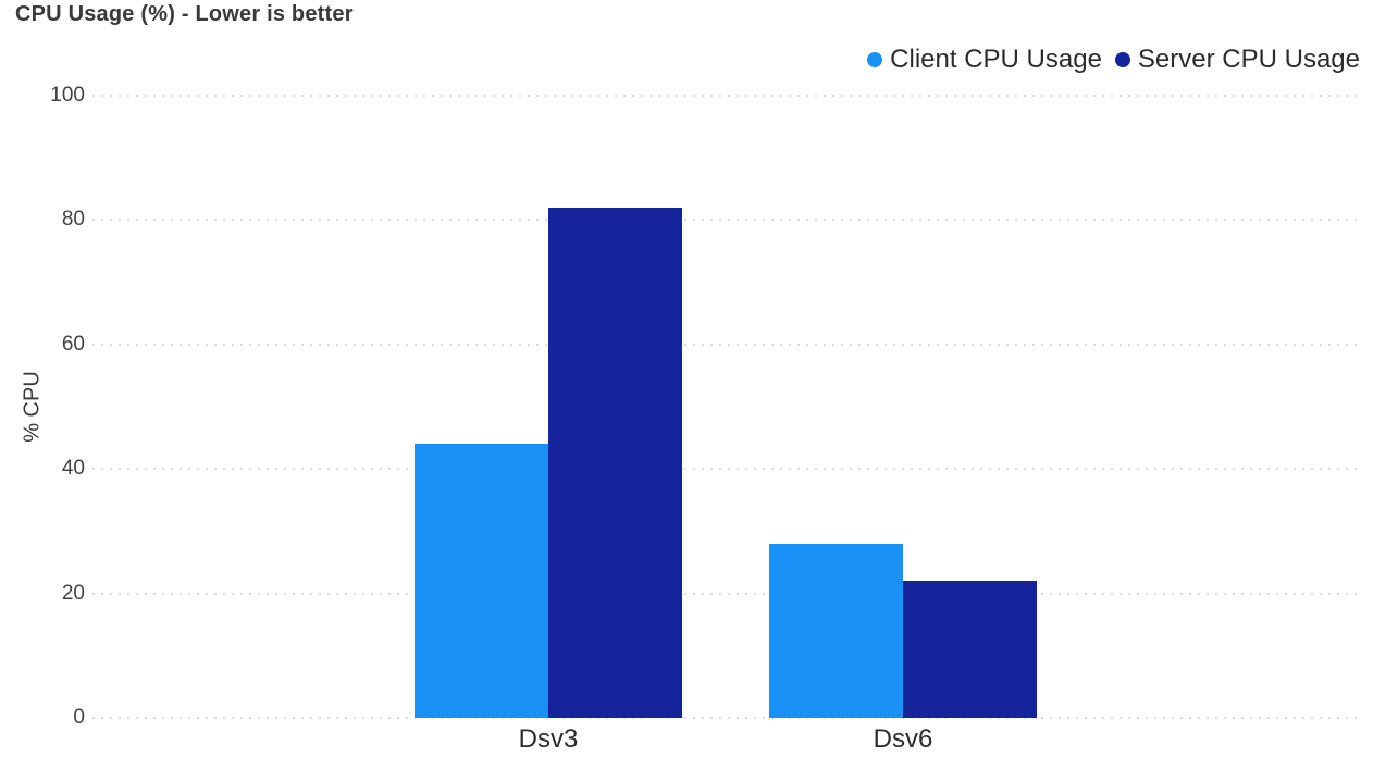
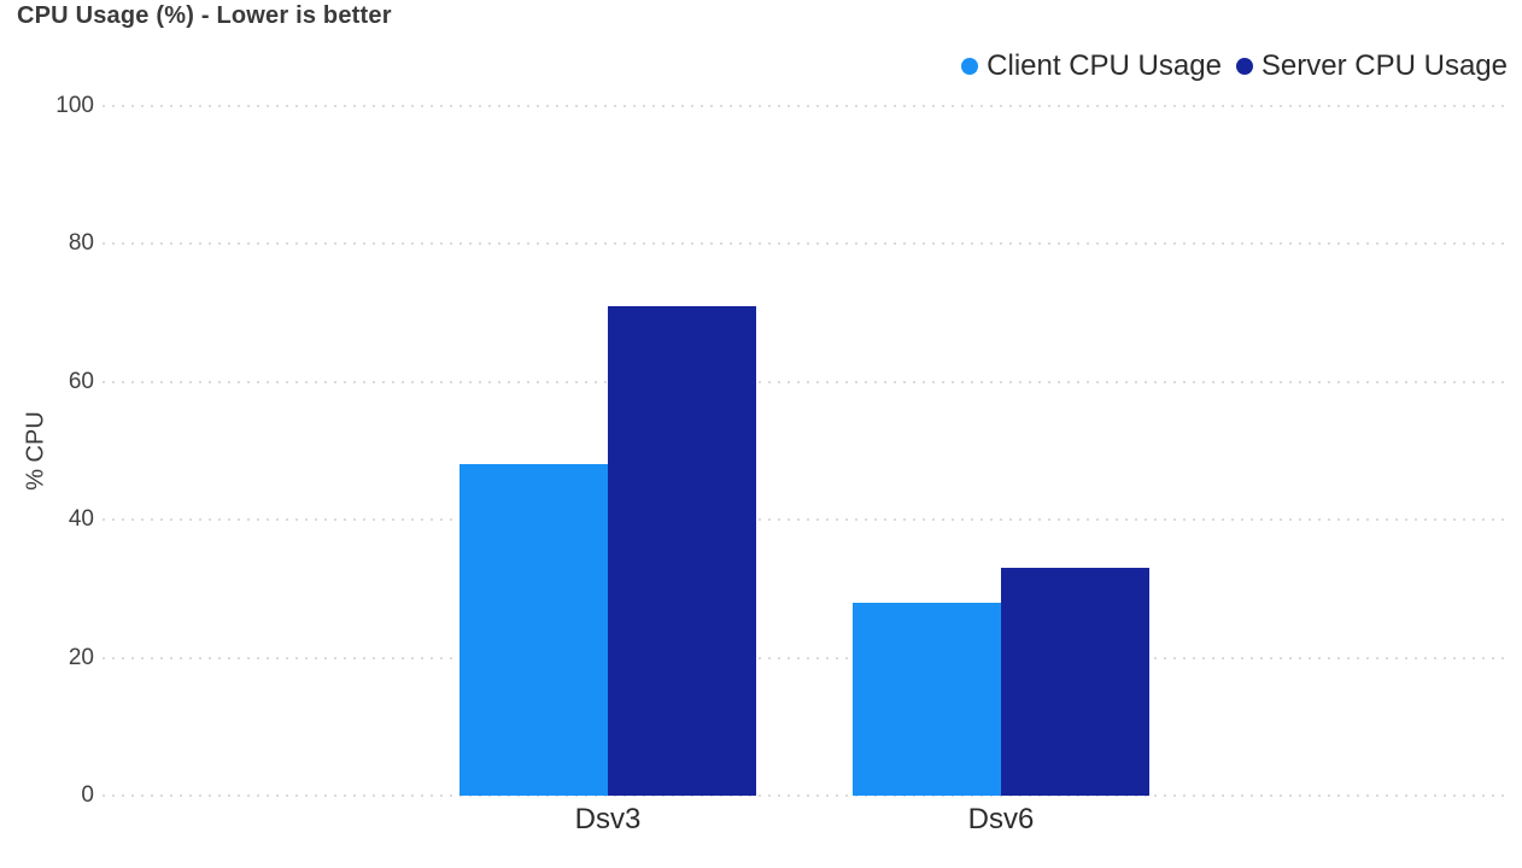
Client CPU Usage/Dsv3: 44 -> 48
Server CPU Usage/Dsv3: 82 -> 71
Server CPU Usage/Dsv6: 22 -> 33
